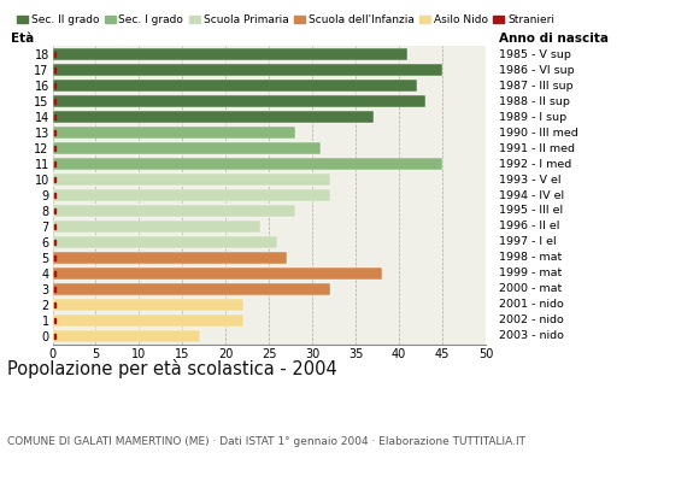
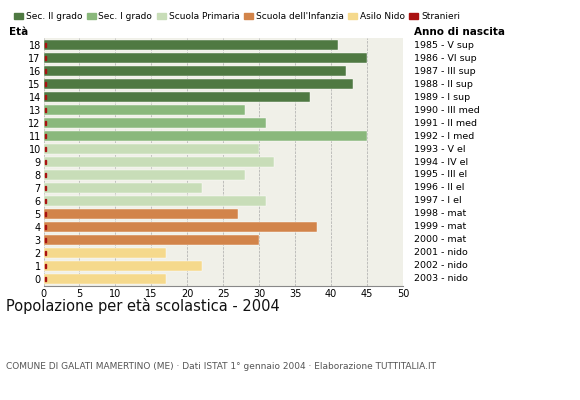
10: 32 -> 30
7: 24 -> 22
6: 26 -> 31
3: 32 -> 30
2: 22 -> 17
